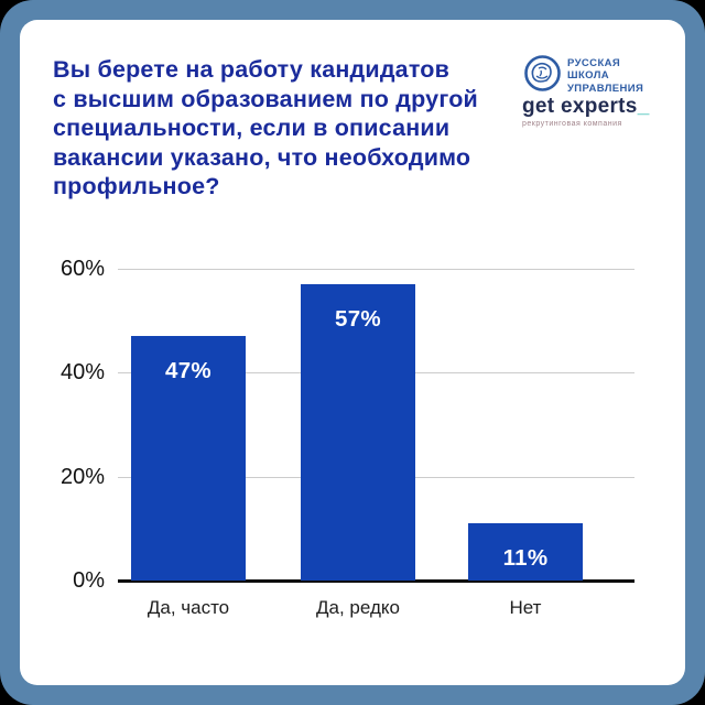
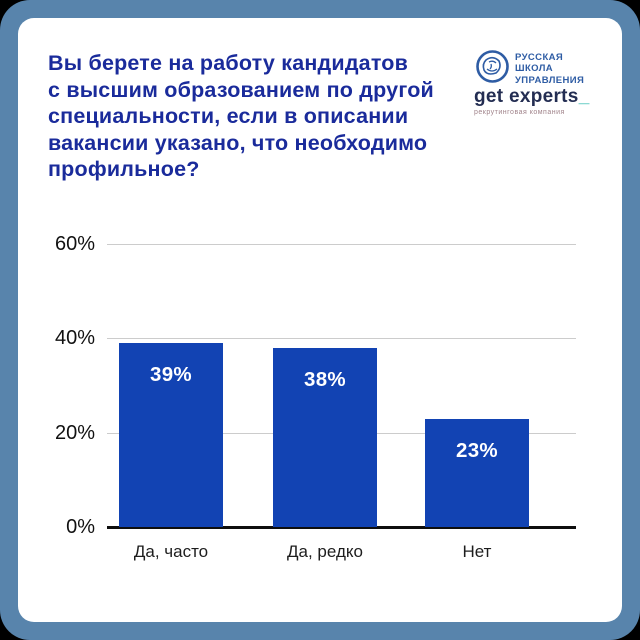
Да, часто: 47% -> 39%
Да, редко: 57% -> 38%
Нет: 11% -> 23%
